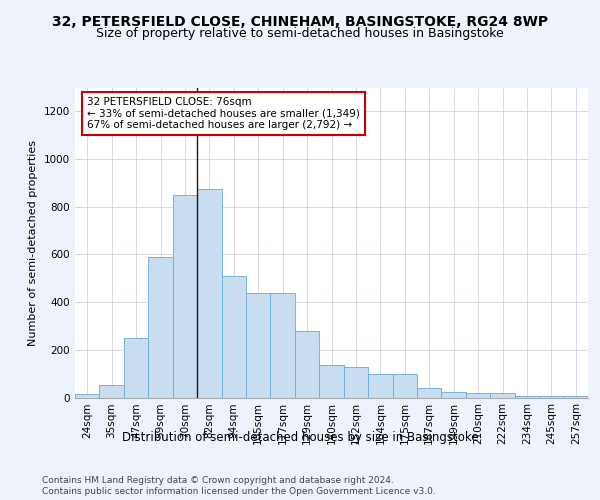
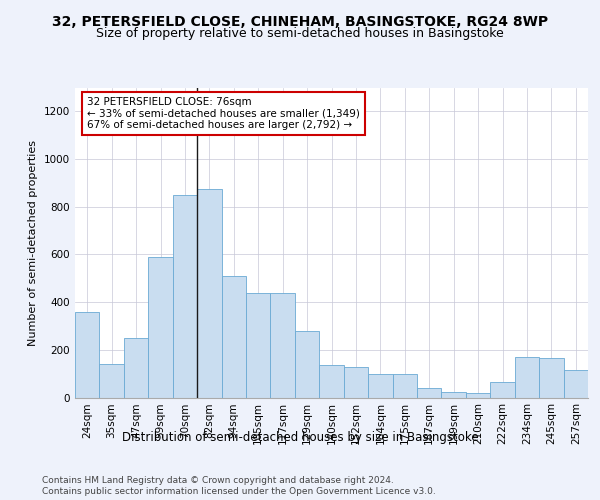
24sqm: 15 -> 360
35sqm: 52 -> 140
222sqm: 18 -> 65
234sqm: 5 -> 170
245sqm: 5 -> 165
257sqm: 8 -> 115
